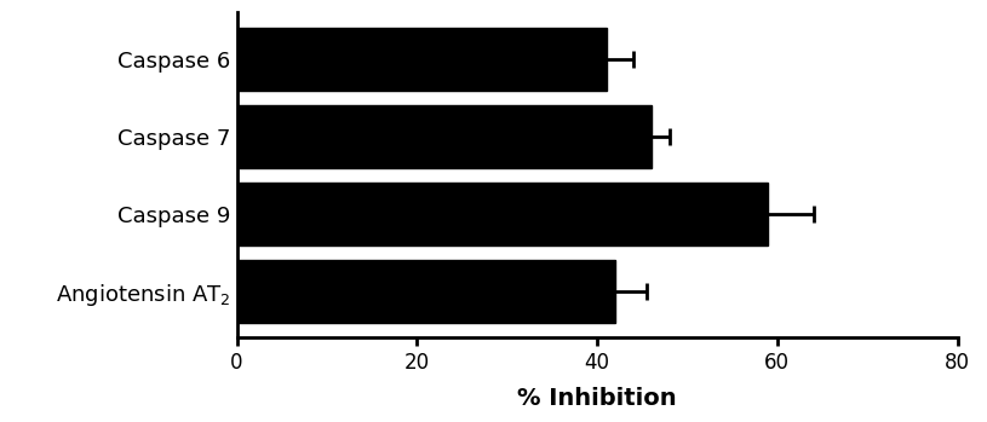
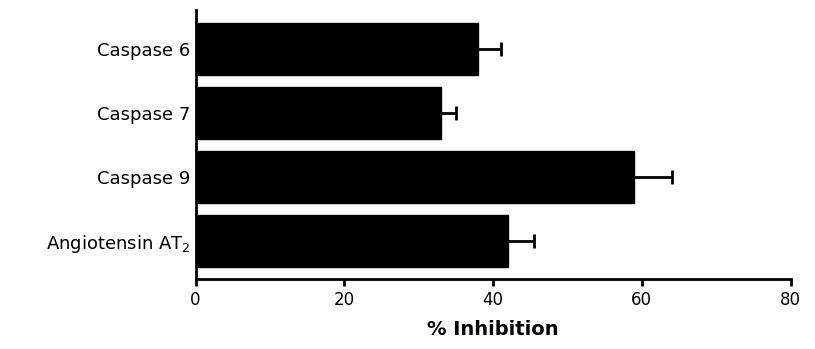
Caspase 6: 41 -> 38
Caspase 7: 46 -> 33
